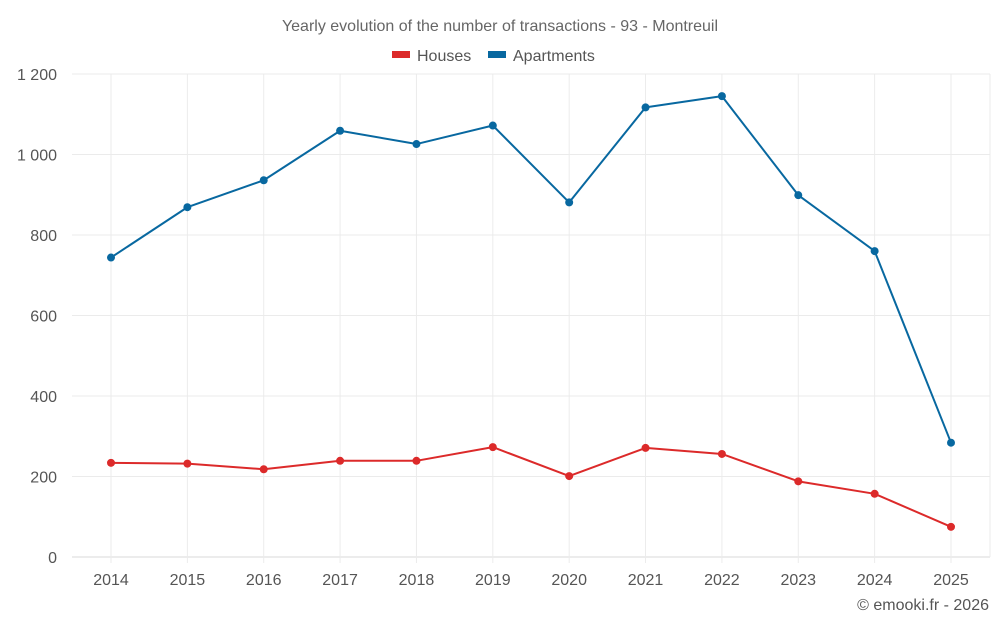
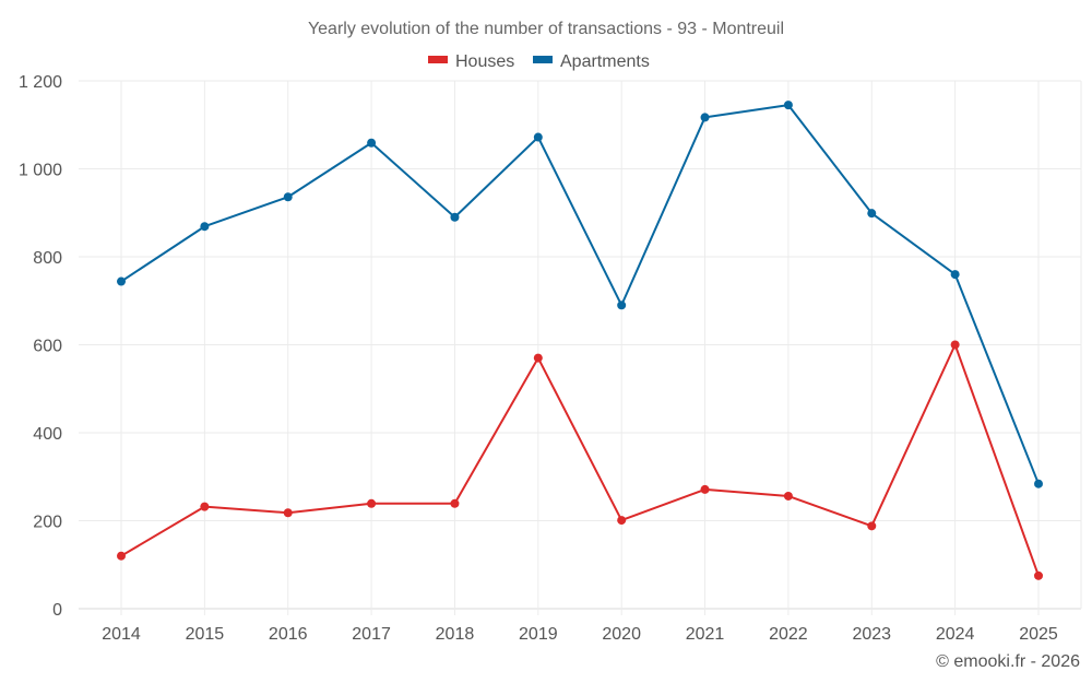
Houses/2014: 230 -> 120
Apartments/2018: 1030 -> 890
Houses/2019: 270 -> 570
Apartments/2020: 880 -> 690
Houses/2024: 160 -> 600
